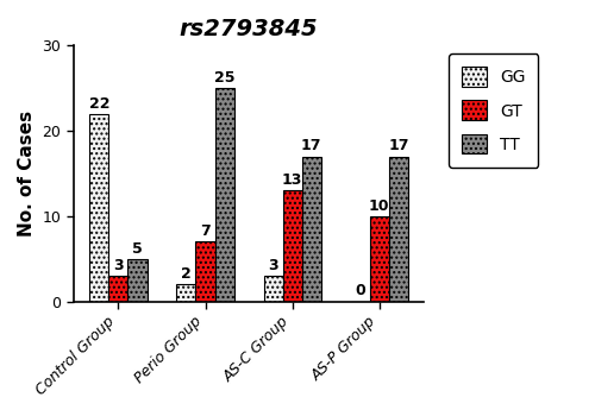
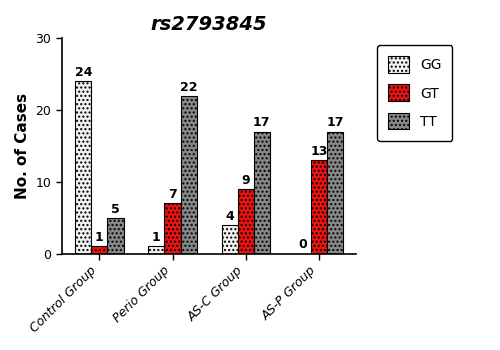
GG/Control Group: 22 -> 24
GT/Control Group: 3 -> 1
GG/Perio Group: 2 -> 1
TT/Perio Group: 25 -> 22
GG/AS-C Group: 3 -> 4
GT/AS-C Group: 13 -> 9
GT/AS-P Group: 10 -> 13
